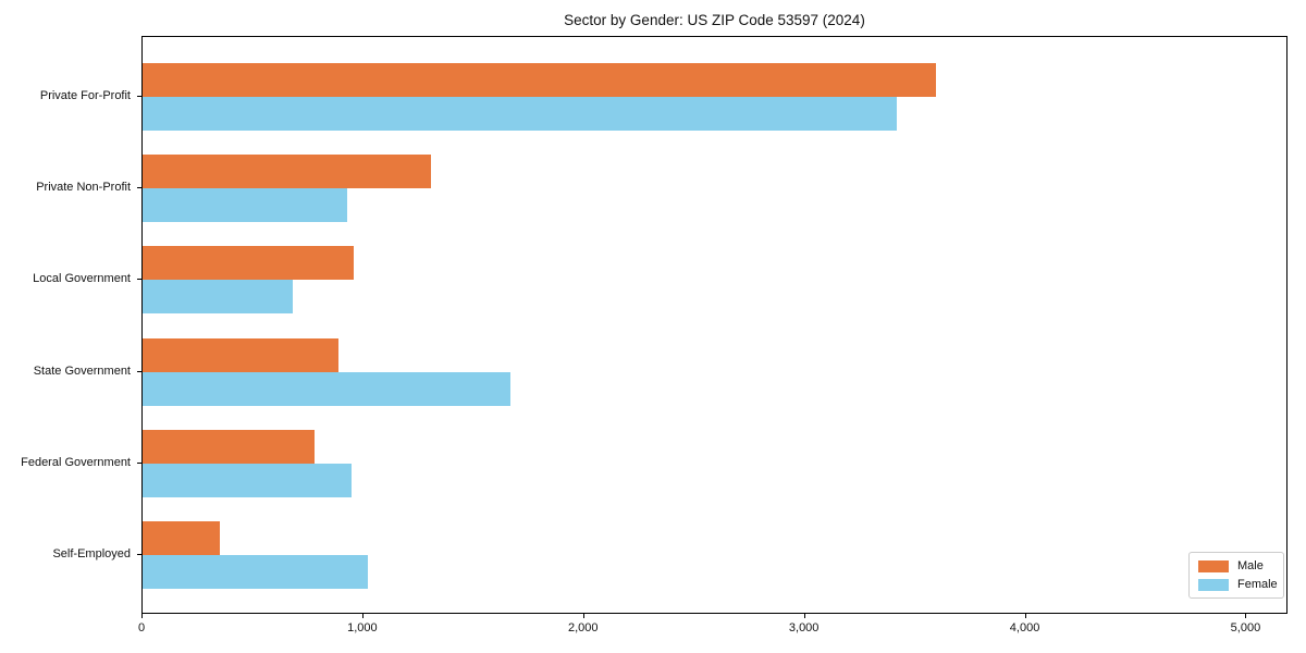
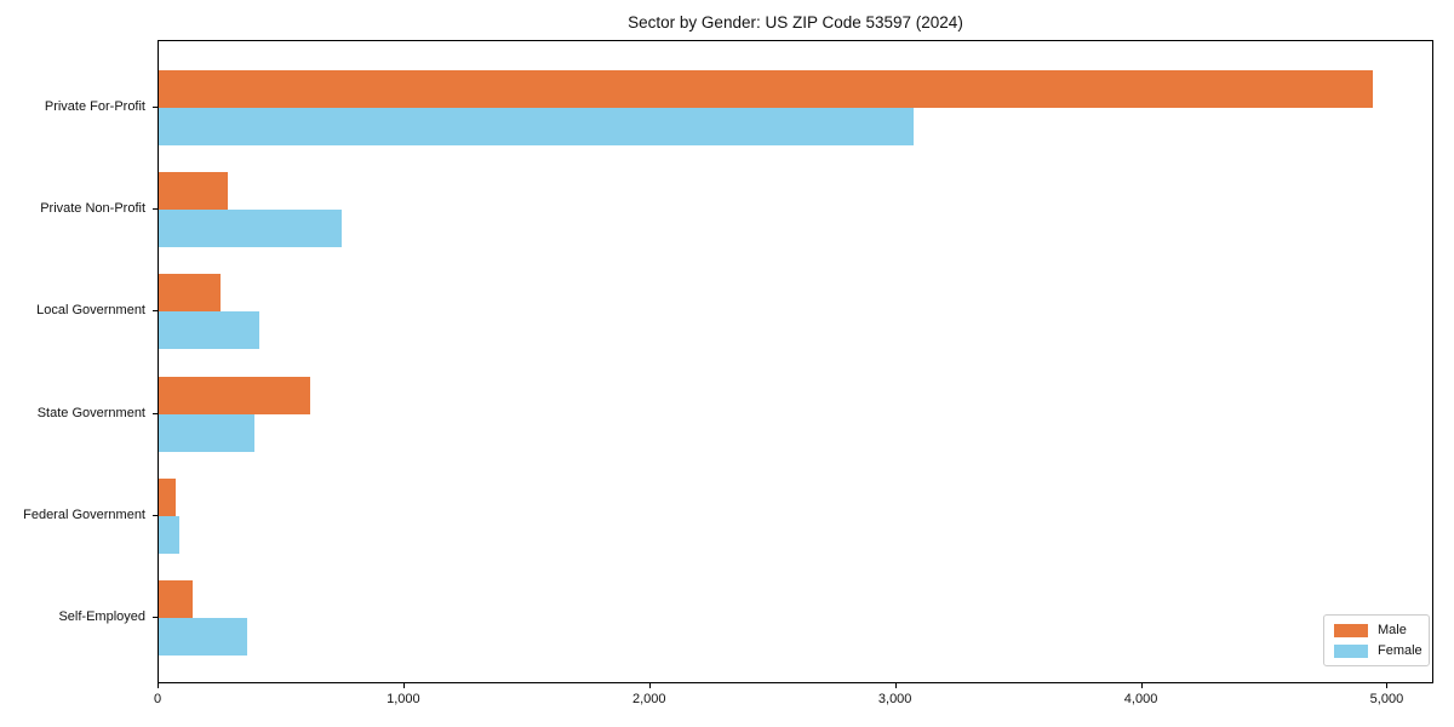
Male/Private For-Profit: 3600 -> 4950
Female/Private For-Profit: 3420 -> 3080
Male/Private Non-Profit: 1310 -> 280
Female/Private Non-Profit: 930 -> 740
Male/Local Government: 960 -> 250
Female/Local Government: 680 -> 410
Male/State Government: 890 -> 620
Female/State Government: 1670 -> 390
Male/Federal Government: 780 -> 70
Female/Federal Government: 950 -> 80
Male/Self-Employed: 350 -> 140
Female/Self-Employed: 1020 -> 360
